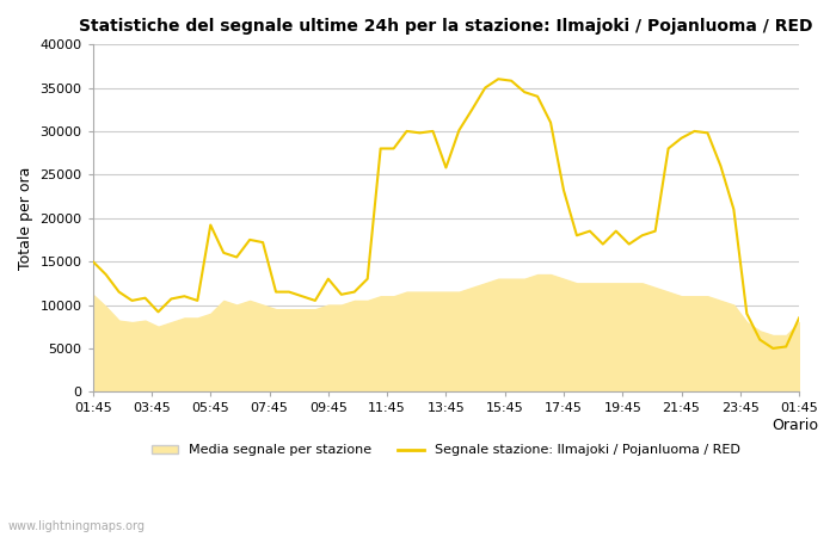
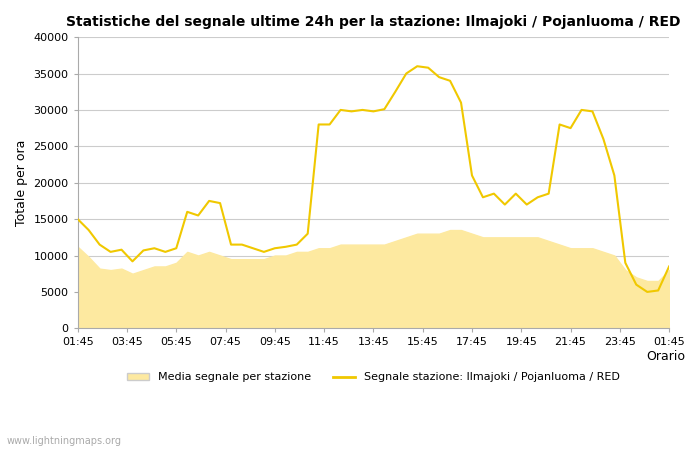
Segnale stazione: Ilmajoki / Pojanluoma / RED/05:45: 19200 -> 11000
Segnale stazione: Ilmajoki / Pojanluoma / RED/09:45: 13000 -> 11000
Segnale stazione: Ilmajoki / Pojanluoma / RED/13:45: 25800 -> 29800
Segnale stazione: Ilmajoki / Pojanluoma / RED/17:45: 23200 -> 21000
Segnale stazione: Ilmajoki / Pojanluoma / RED/21:45: 29200 -> 27500
